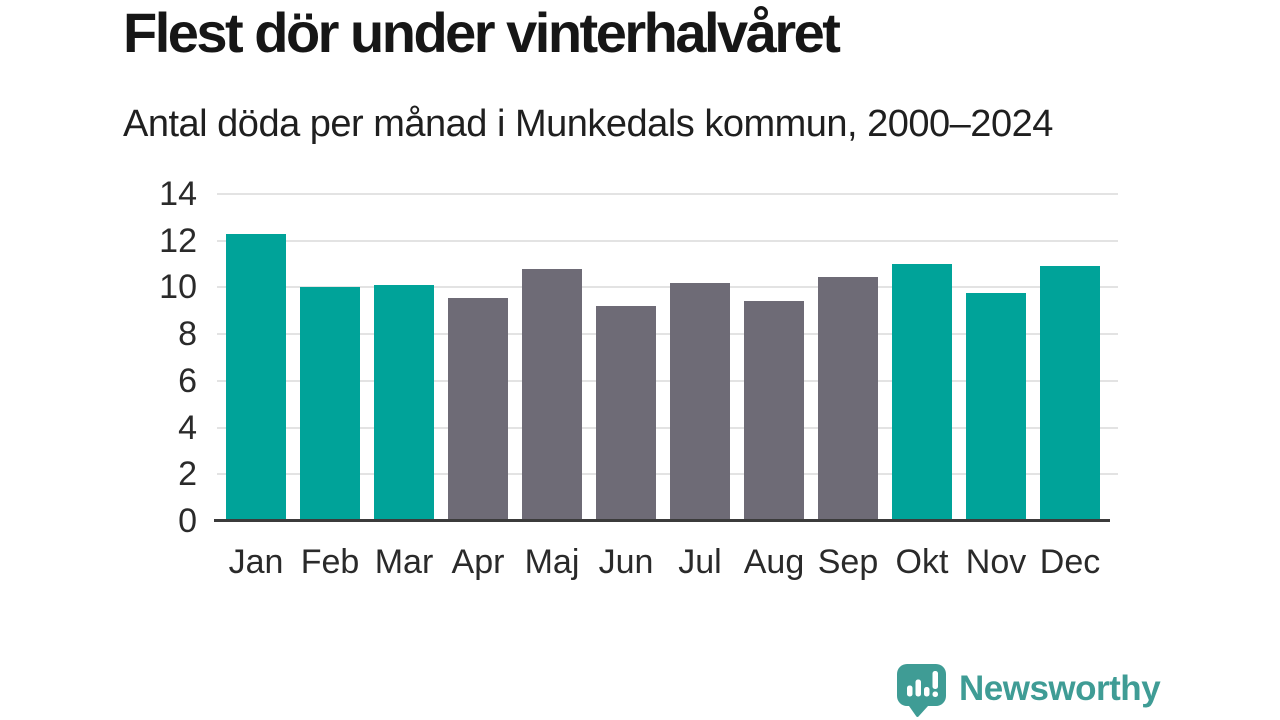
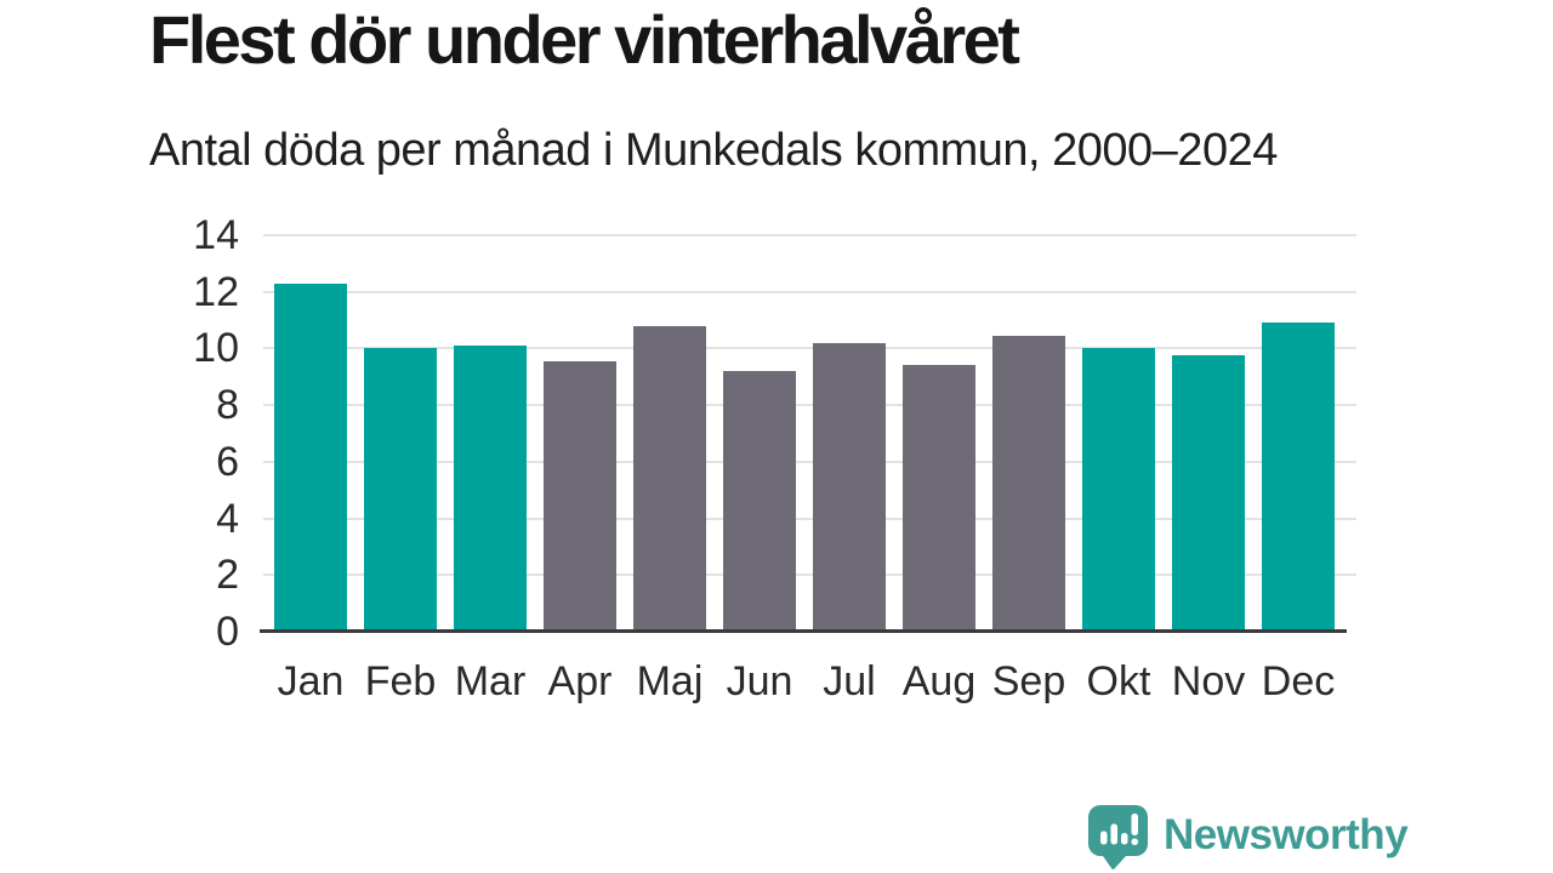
Okt: 11.0 -> 10.0
